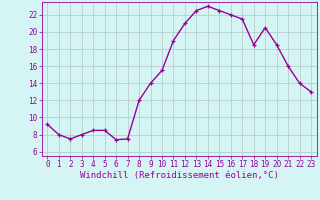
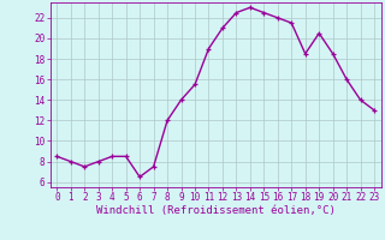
0: 9.2 -> 8.5
6: 7.4 -> 6.5
